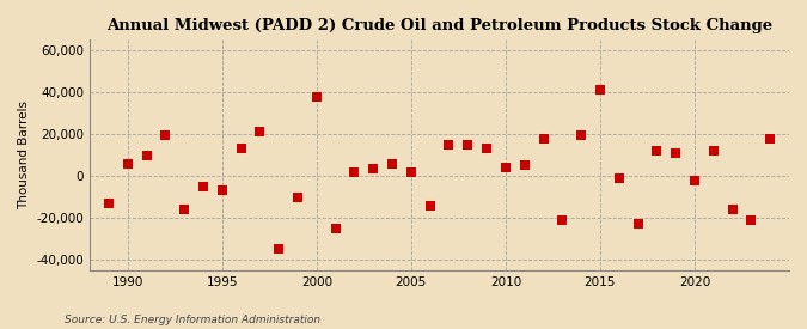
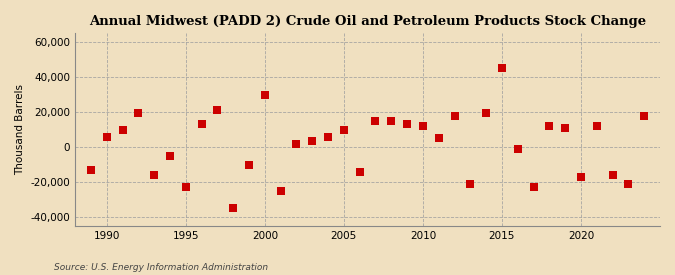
1995: -7,000 -> -23,000
2000: 38,000 -> 30,000
2005: 2,000 -> 10,000
2010: 4,000 -> 12,000
2015: 41,000 -> 45,000
2020: -2,000 -> -17,000
